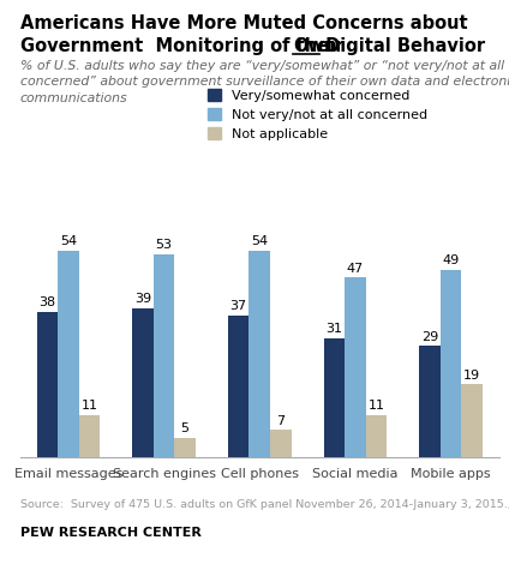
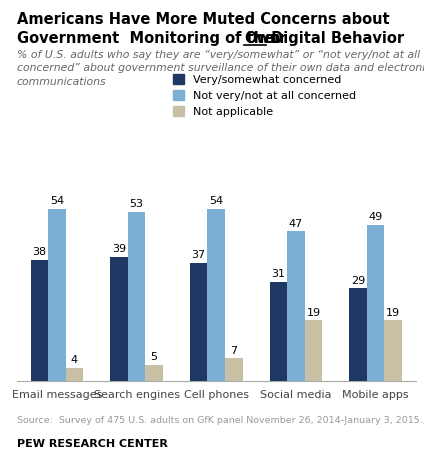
Not applicable/Email messages: 11 -> 4
Not applicable/Social media: 11 -> 19
